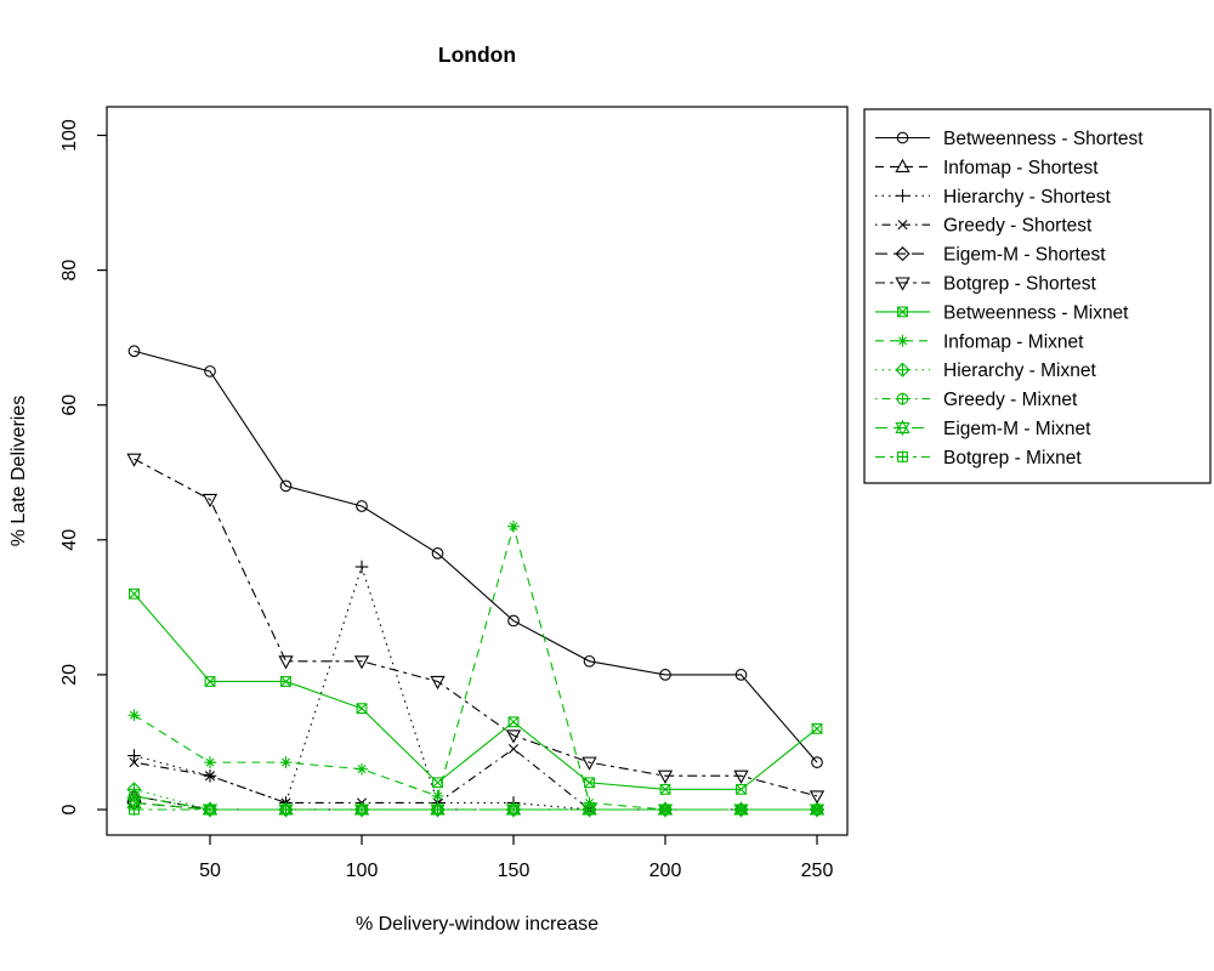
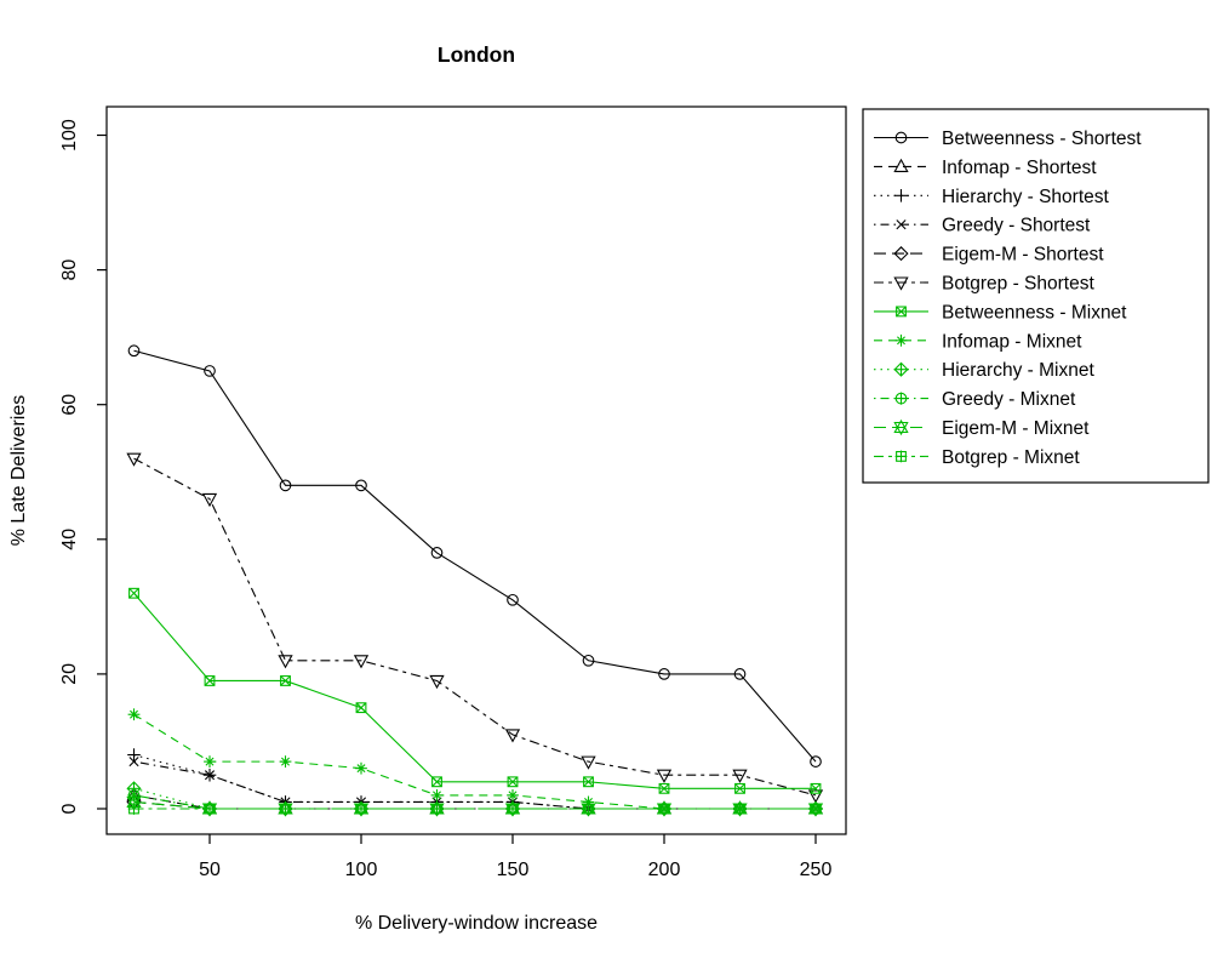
Betweenness - Shortest/100: 45 -> 48
Hierarchy - Shortest/100: 36 -> 1
Betweenness - Shortest/150: 28 -> 31
Greedy - Shortest/150: 9 -> 1
Betweenness - Mixnet/150: 13 -> 4
Infomap - Mixnet/150: 42 -> 2
Betweenness - Mixnet/250: 12 -> 3
